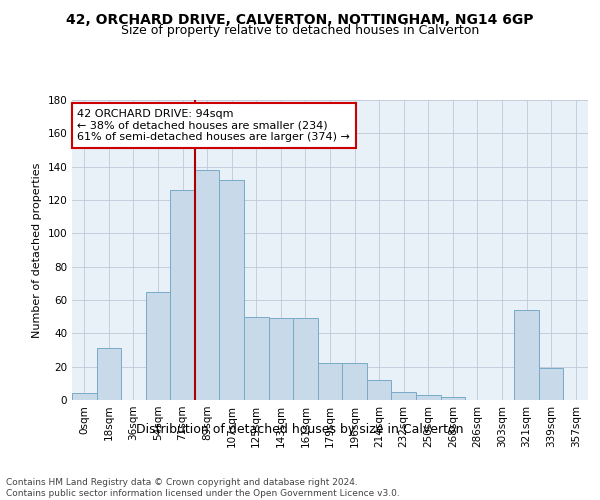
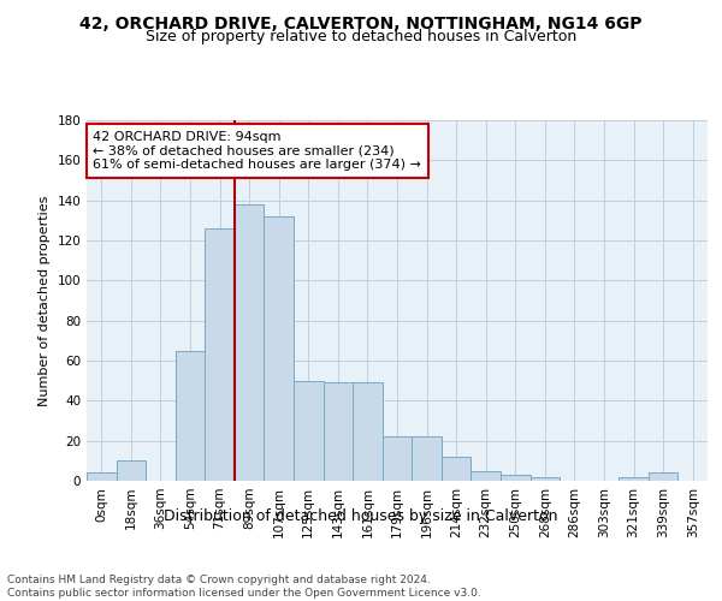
18sqm: 31 -> 10
321sqm: 54 -> 2
339sqm: 19 -> 4
